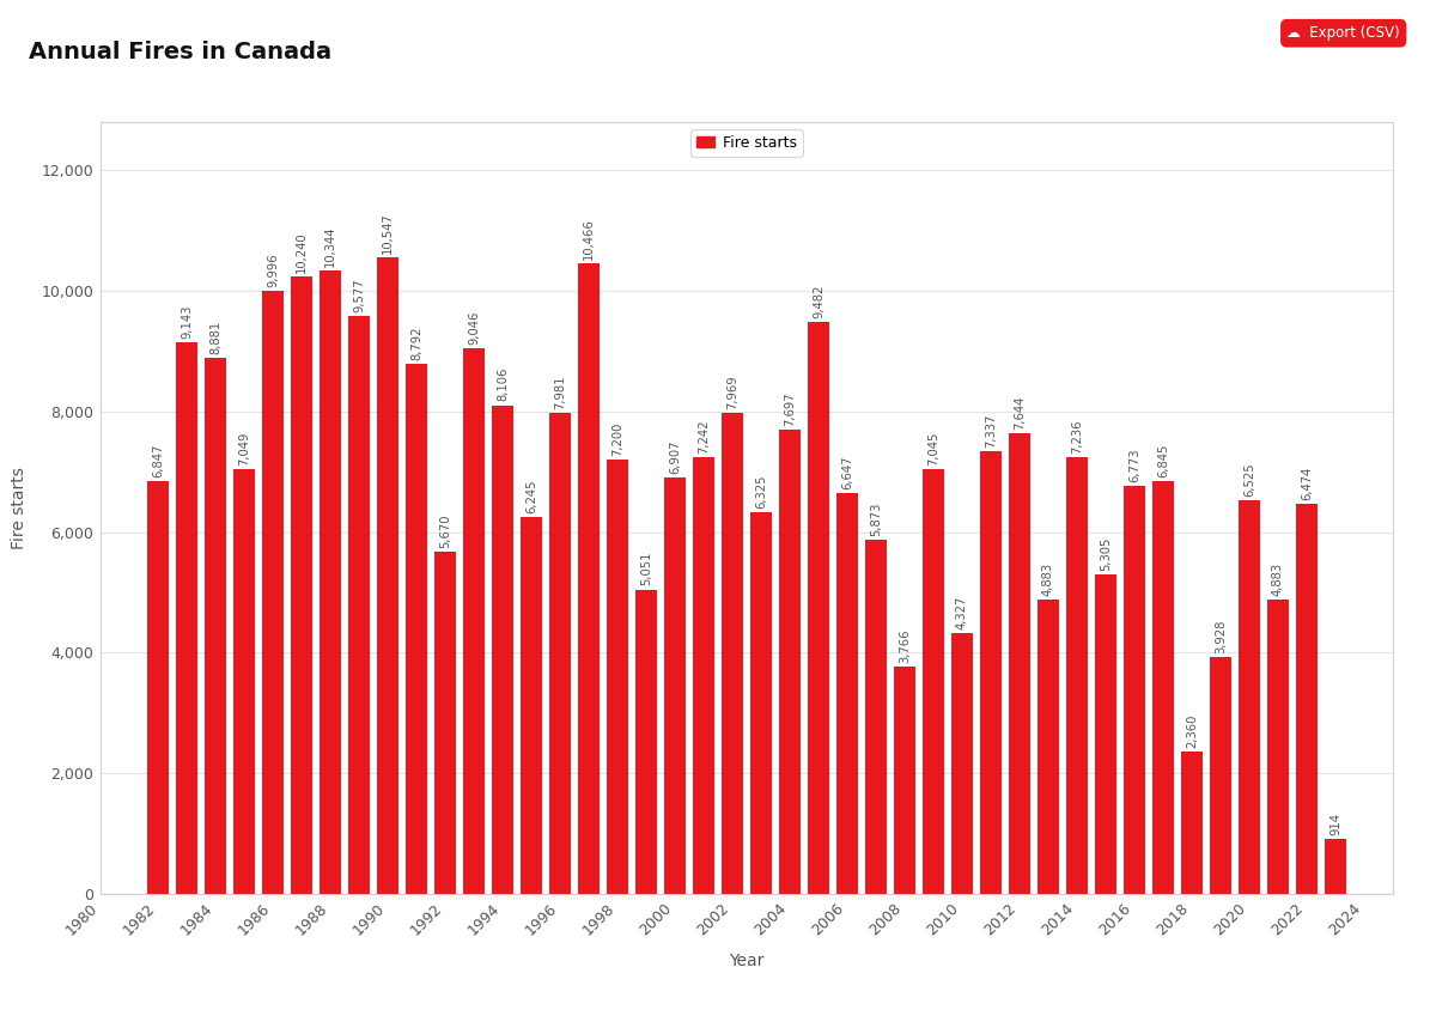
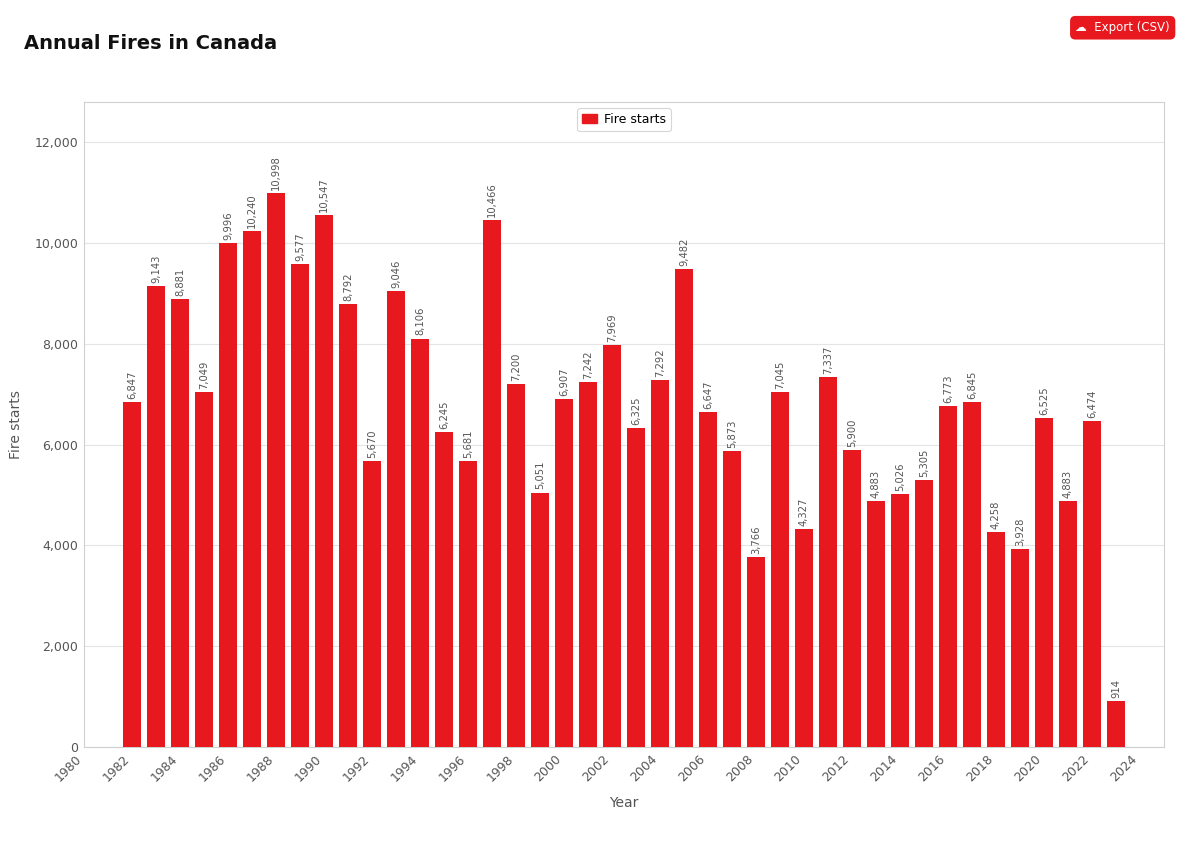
1988: 10,344 -> 10,998
1996: 7,981 -> 5,681
2004: 7,697 -> 7,292
2012: 7,644 -> 5,900
2014: 7,236 -> 5,026
2018: 2,360 -> 4,258
